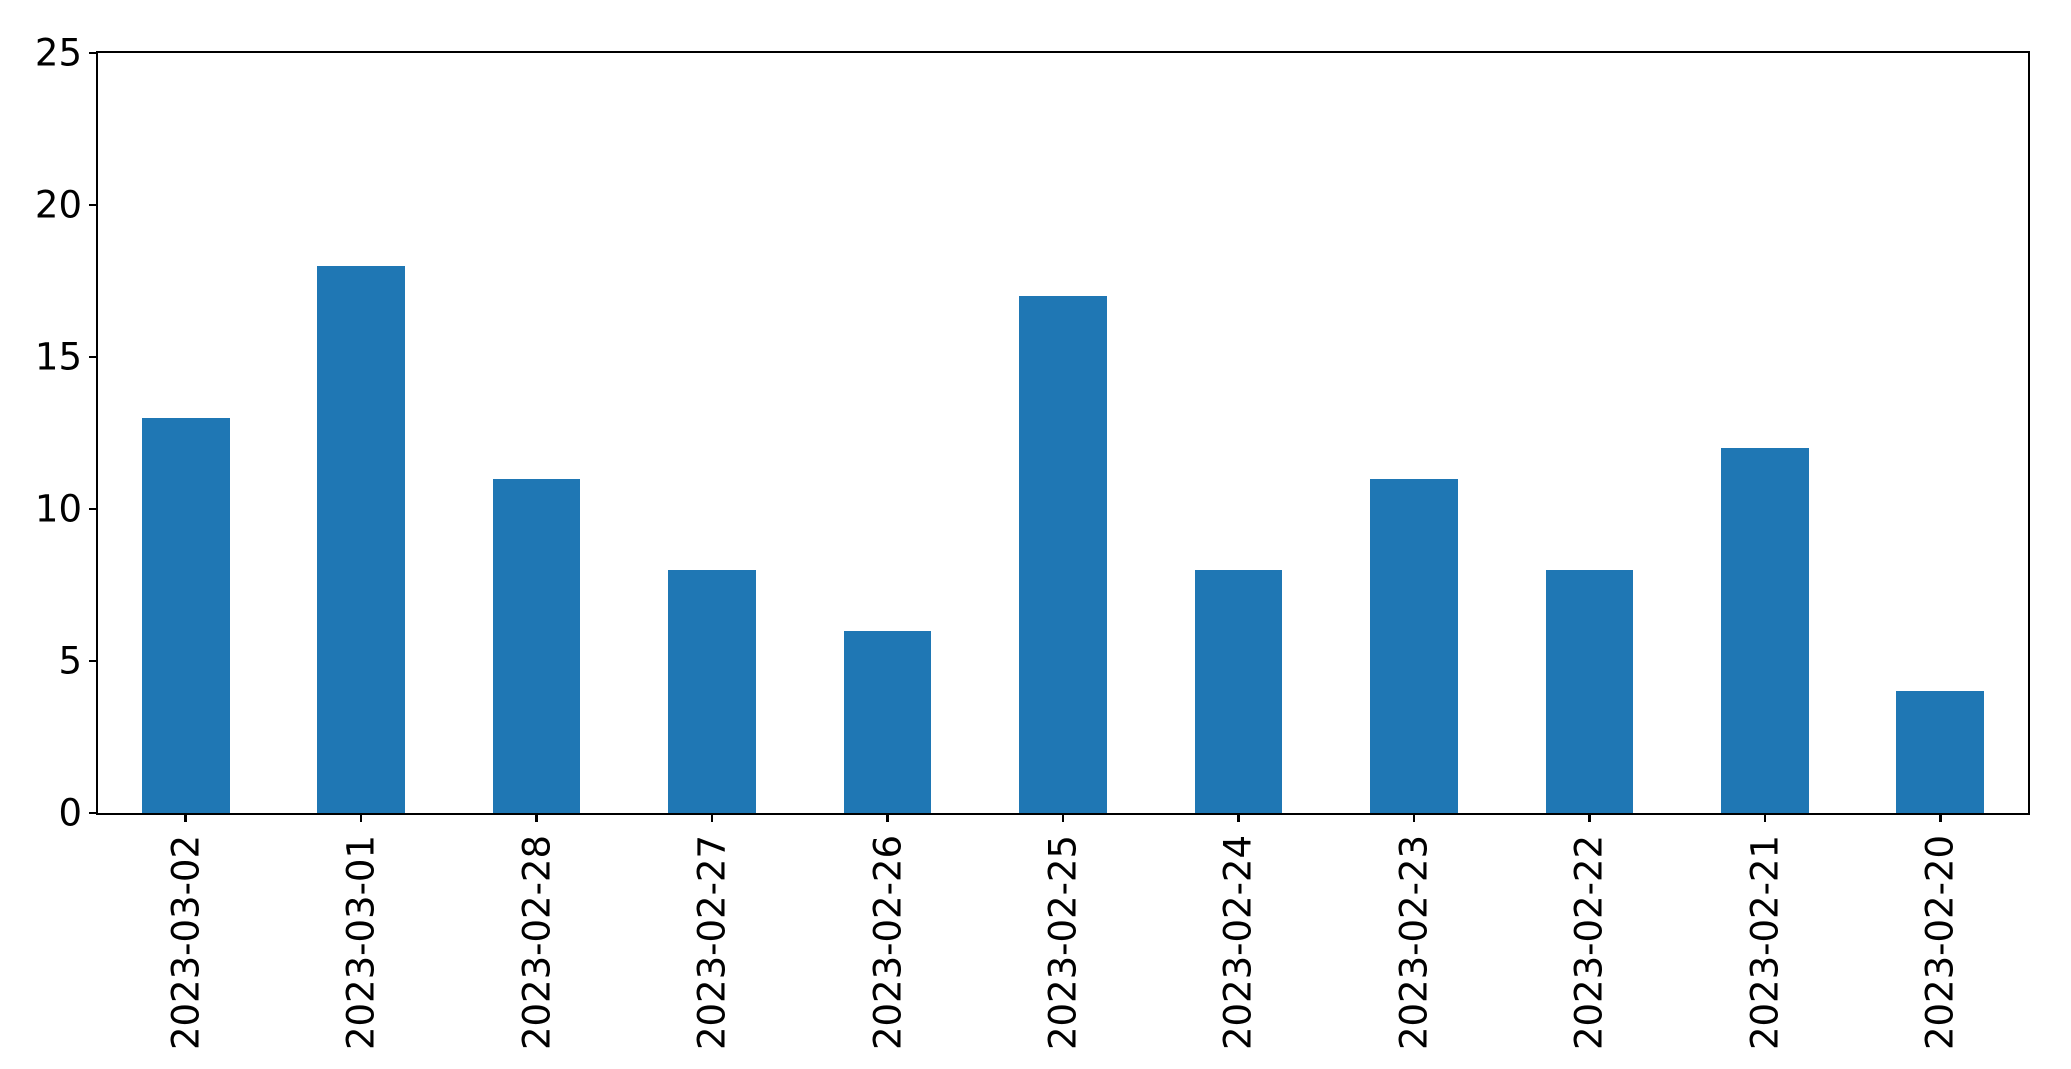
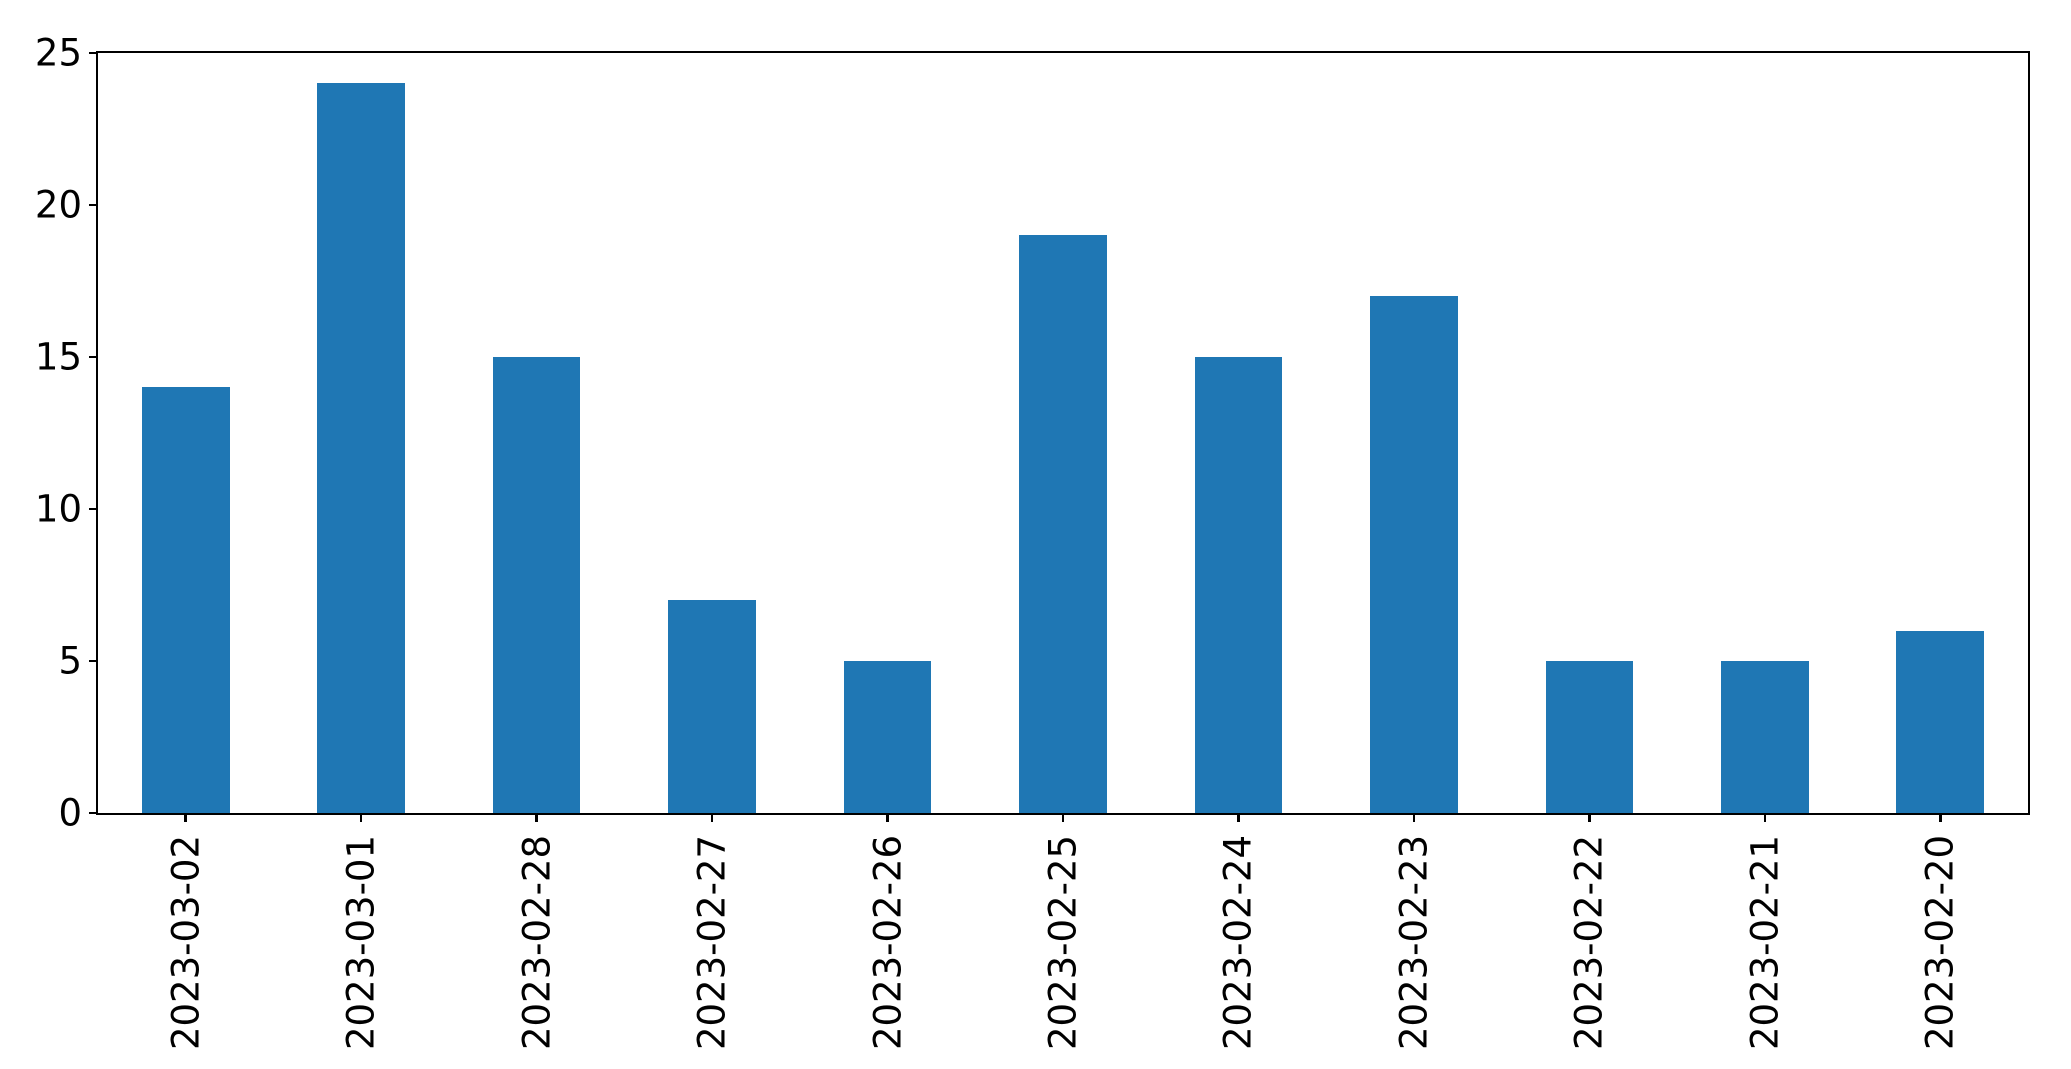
2023-03-02: 13 -> 14
2023-03-01: 18 -> 24
2023-02-28: 11 -> 15
2023-02-27: 8 -> 7
2023-02-26: 6 -> 5
2023-02-25: 17 -> 19
2023-02-24: 8 -> 15
2023-02-23: 11 -> 17
2023-02-22: 8 -> 5
2023-02-21: 12 -> 5
2023-02-20: 4 -> 6
